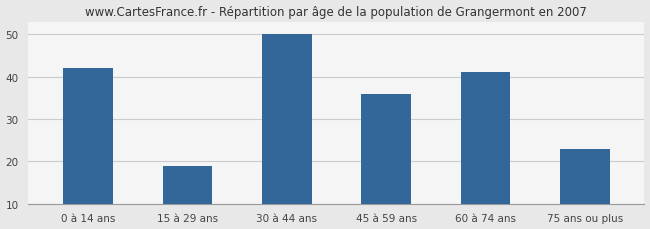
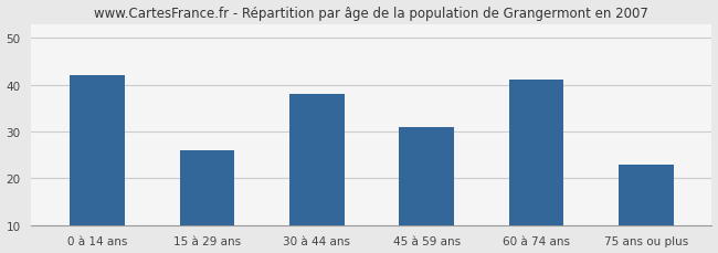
15 à 29 ans: 19 -> 26
30 à 44 ans: 50 -> 38
45 à 59 ans: 36 -> 31
